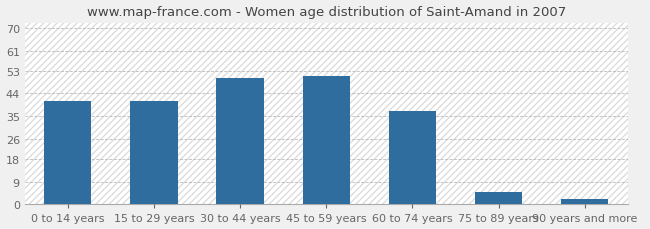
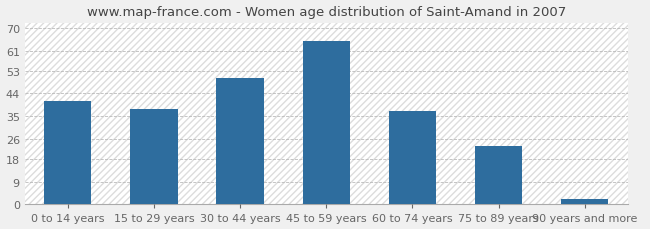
15 to 29 years: 41 -> 38
45 to 59 years: 51 -> 65
75 to 89 years: 5 -> 23
